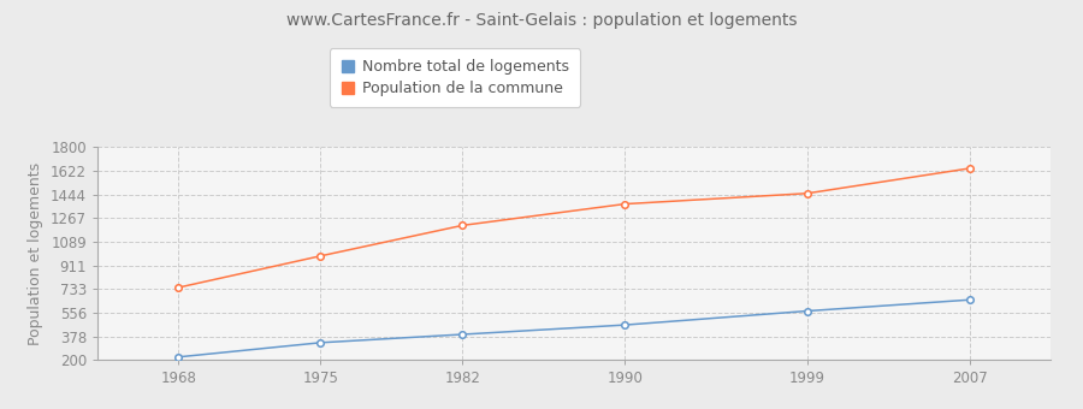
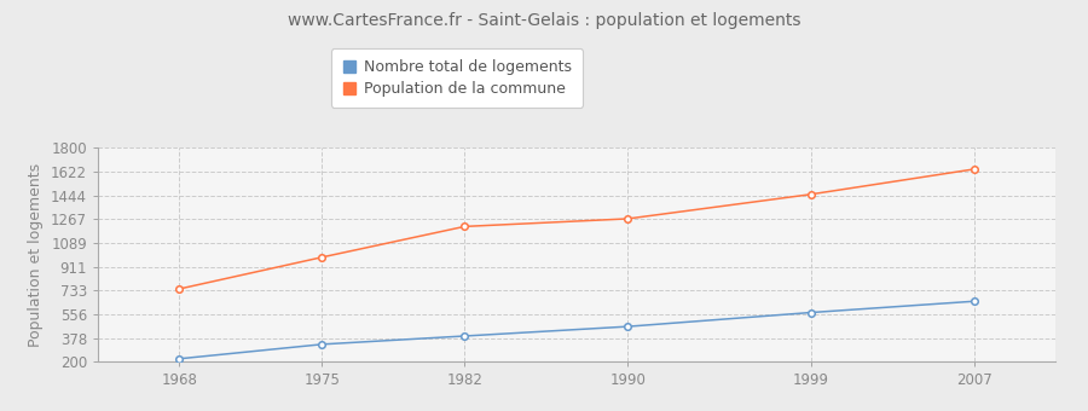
Population de la commune/1990: 1370 -> 1270
